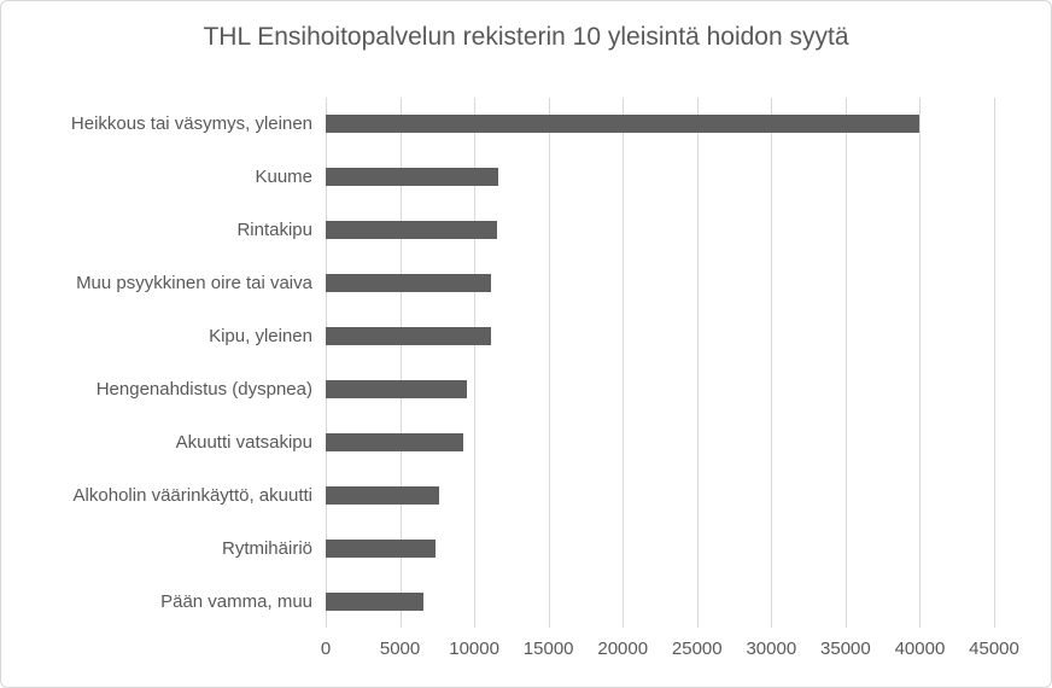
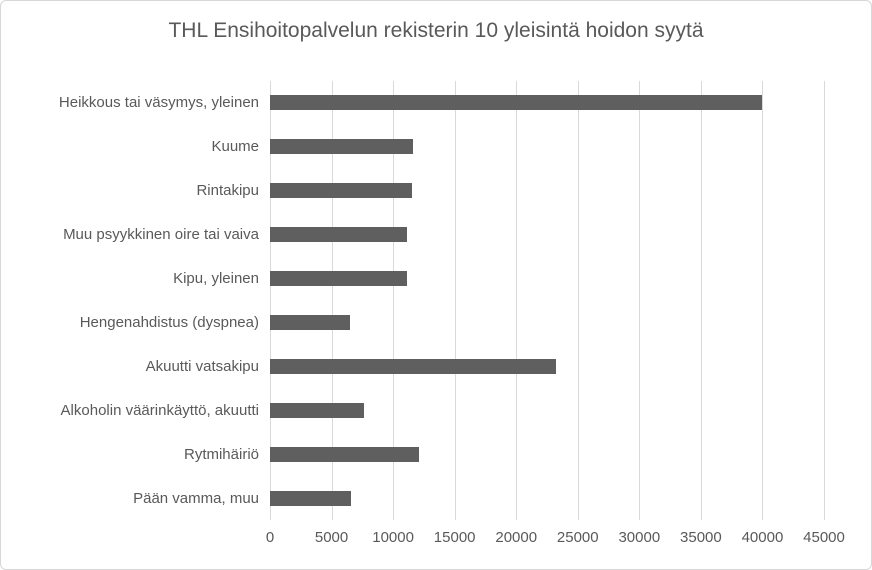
Hengenahdistus (dyspnea): 9500 -> 6500
Akuutti vatsakipu: 9300 -> 23200
Rytmihäiriö: 7400 -> 12100
